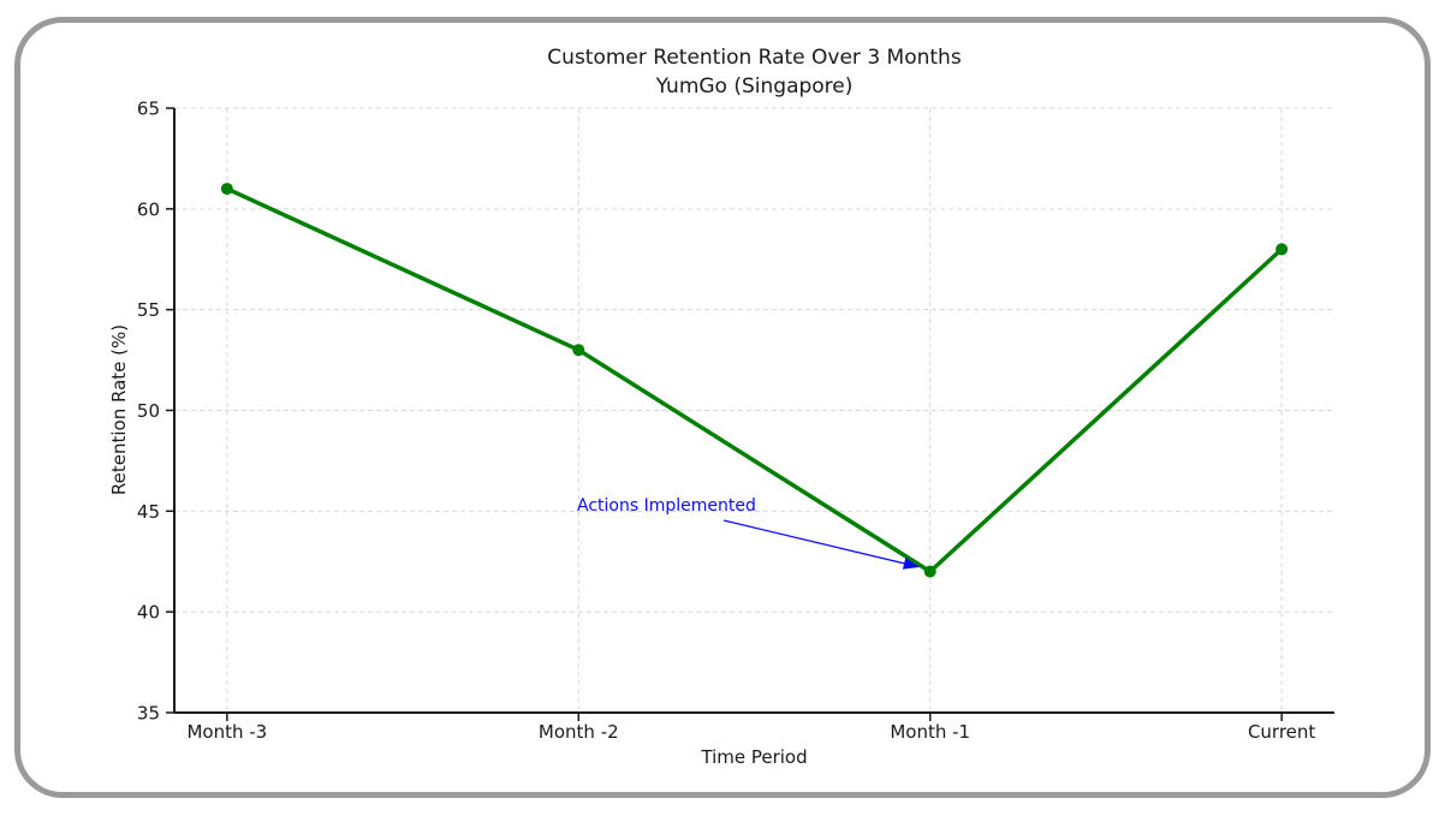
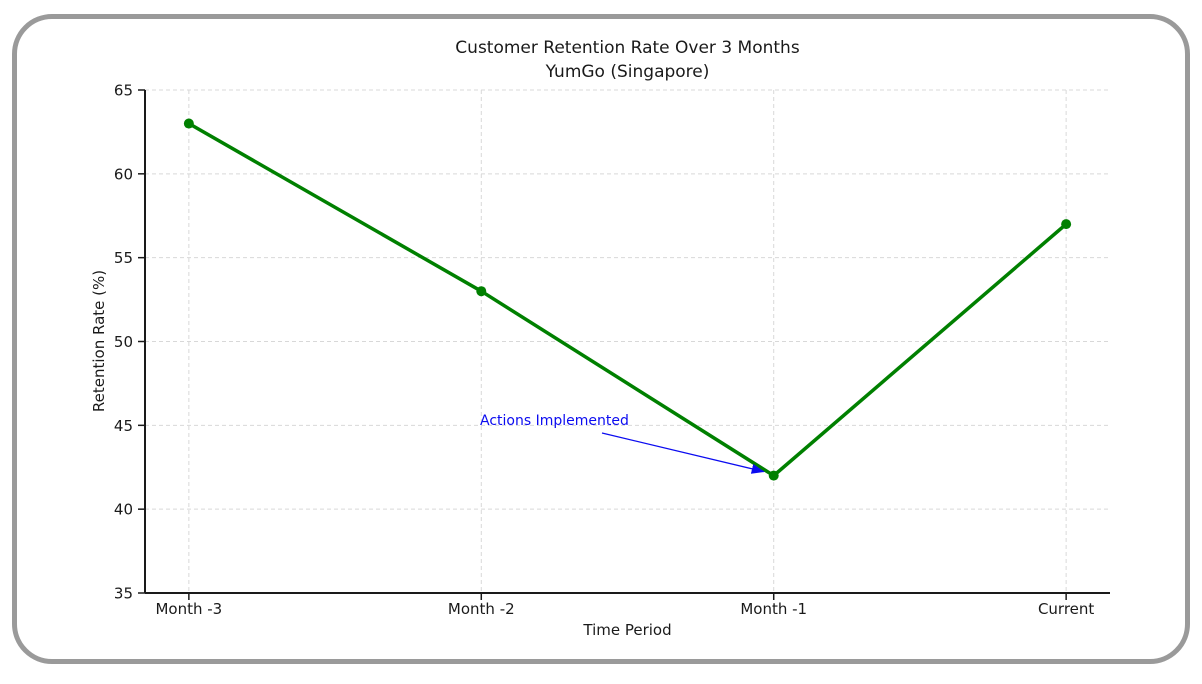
Month -3: 61 -> 63
Current: 58 -> 57
